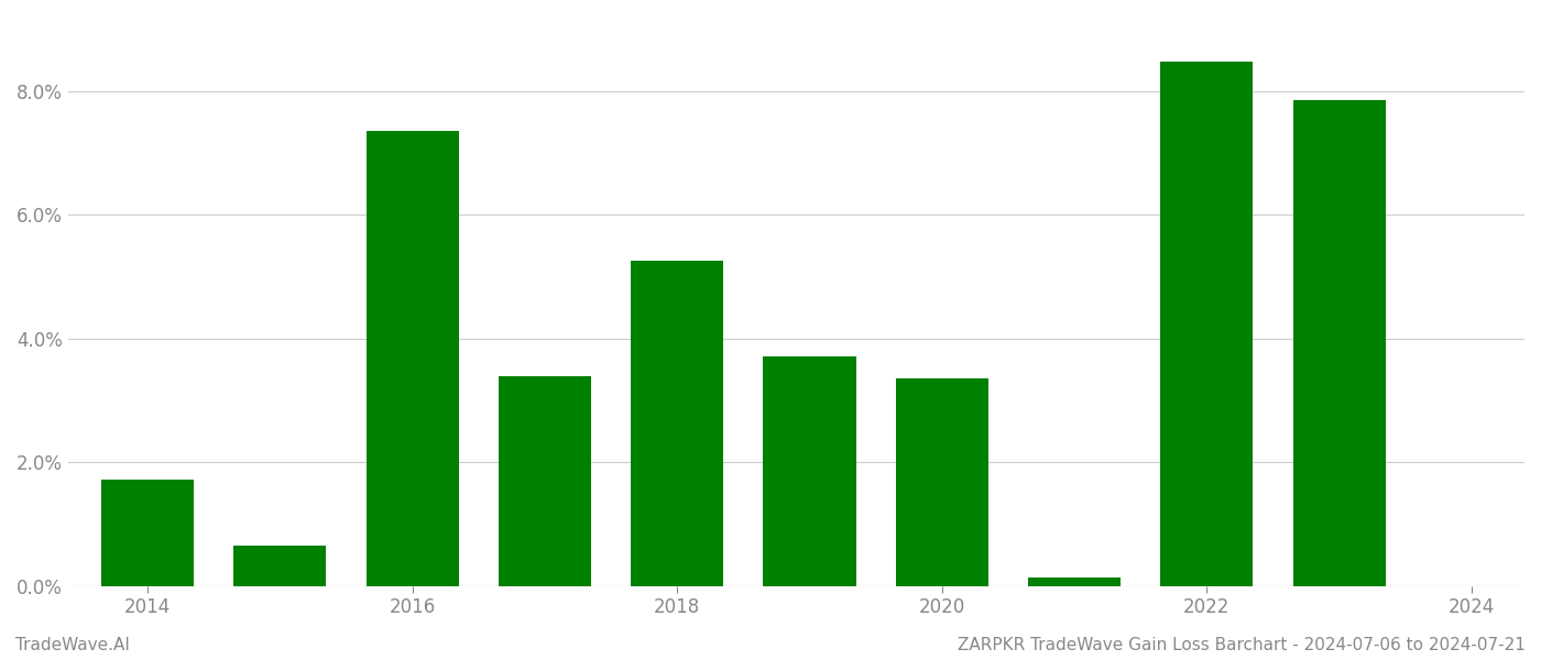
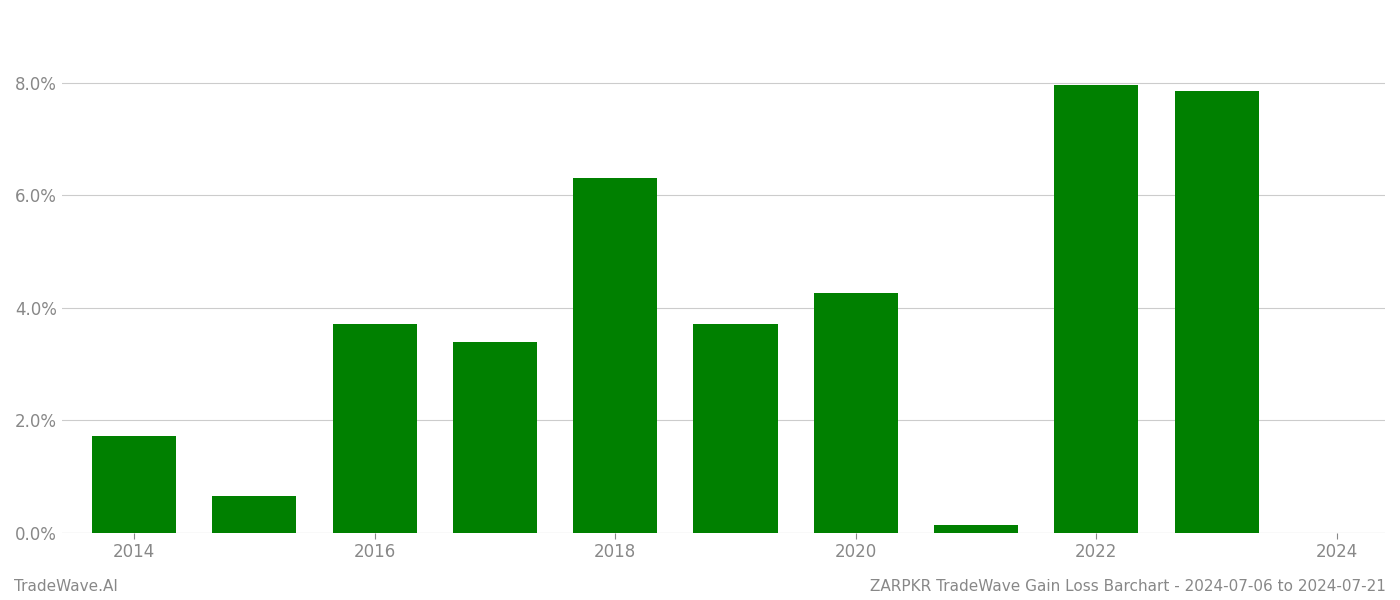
2016: 7.36% -> 3.70%
2018: 5.26% -> 6.30%
2020: 3.36% -> 4.25%
2022: 8.48% -> 7.95%
